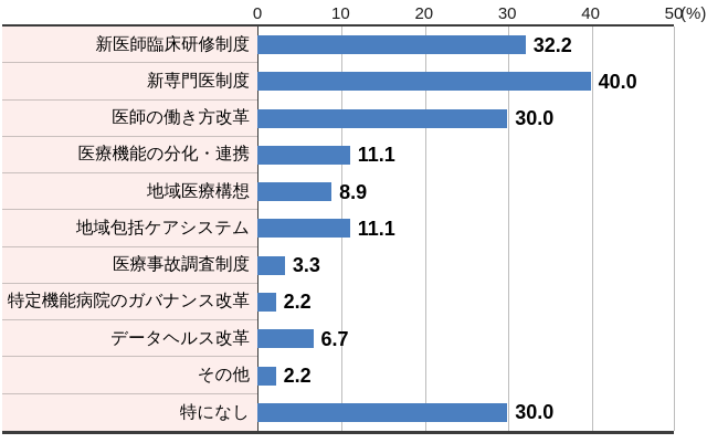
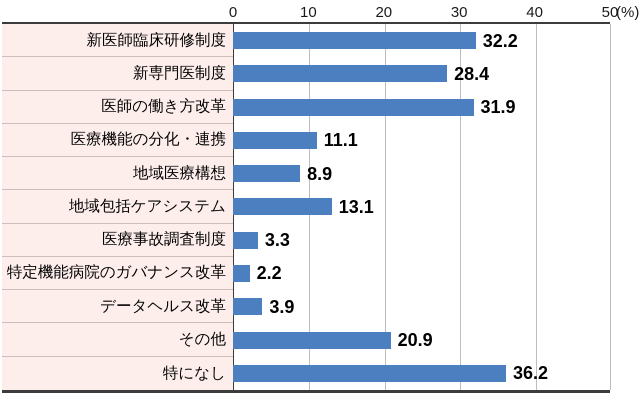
新専門医制度: 40.0 -> 28.4
医師の働き方改革: 30.0 -> 31.9
地域包括ケアシステム: 11.1 -> 13.1
データヘルス改革: 6.7 -> 3.9
その他: 2.2 -> 20.9
特になし: 30.0 -> 36.2
